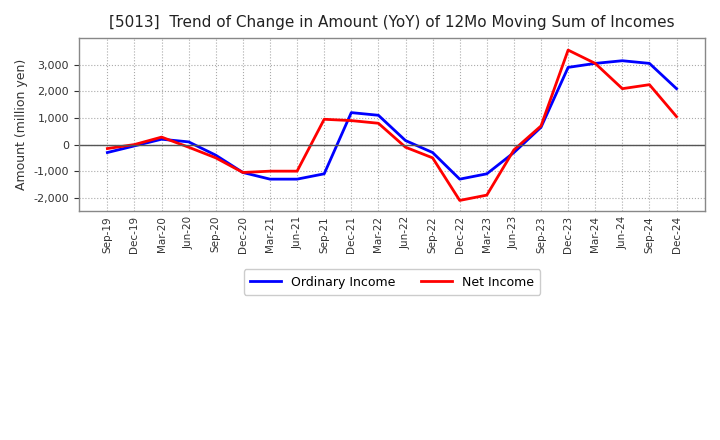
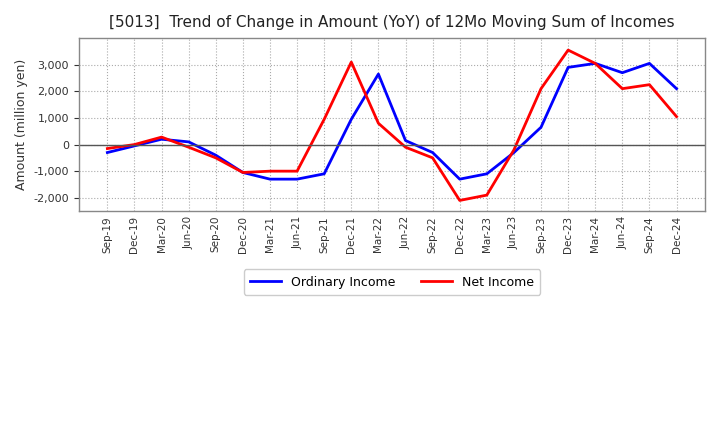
Ordinary Income/Dec-21: 1,200 -> 950
Net Income/Dec-21: 900 -> 3,100
Ordinary Income/Mar-22: 1,100 -> 2,650
Net Income/Sep-23: 700 -> 2,100
Ordinary Income/Jun-24: 3,150 -> 2,700
